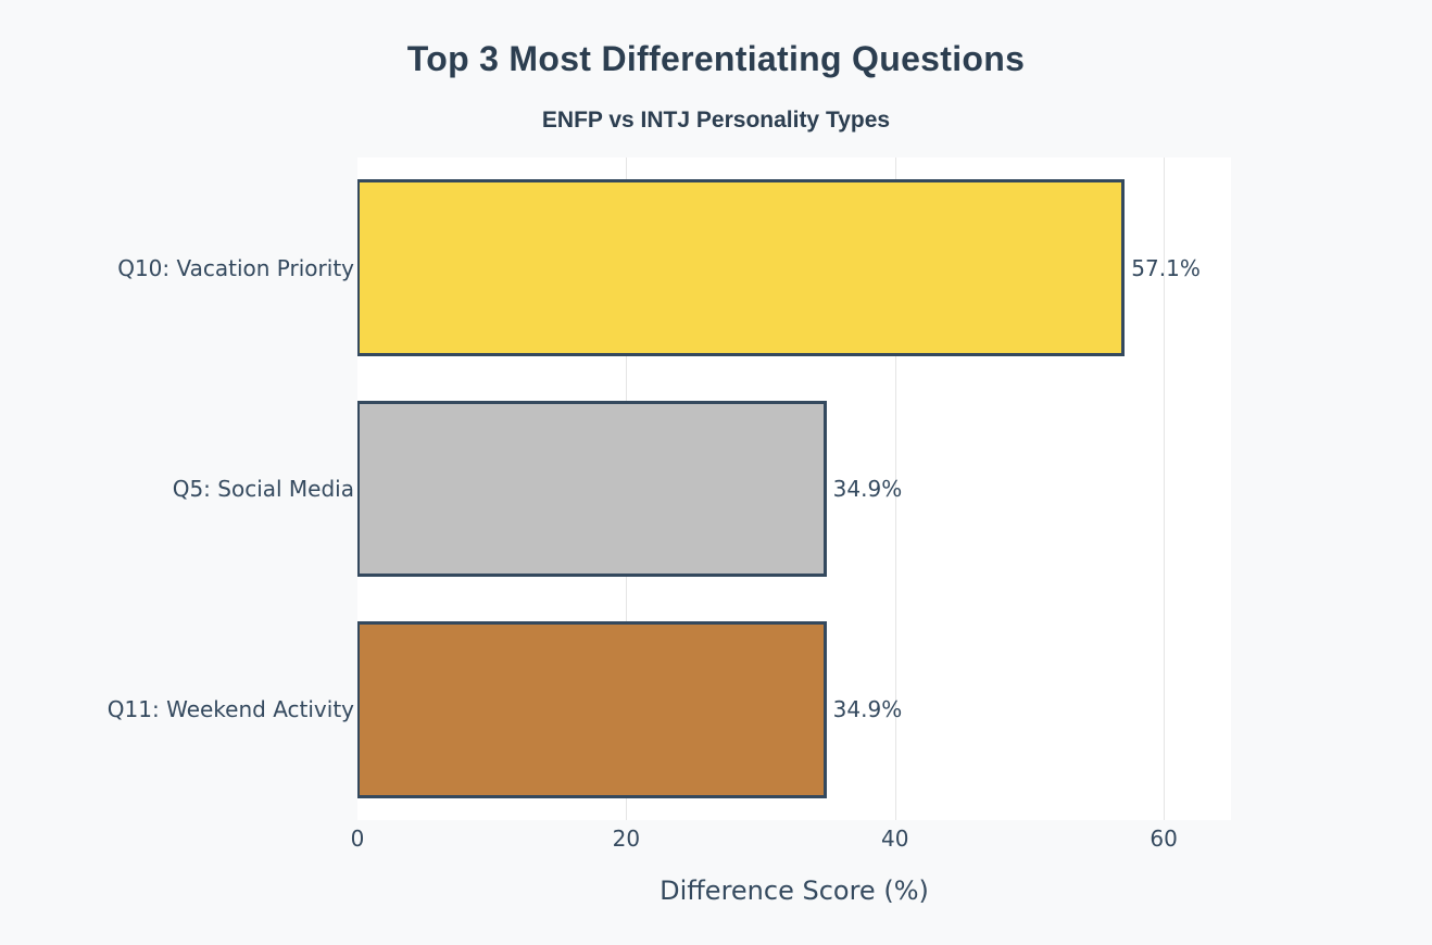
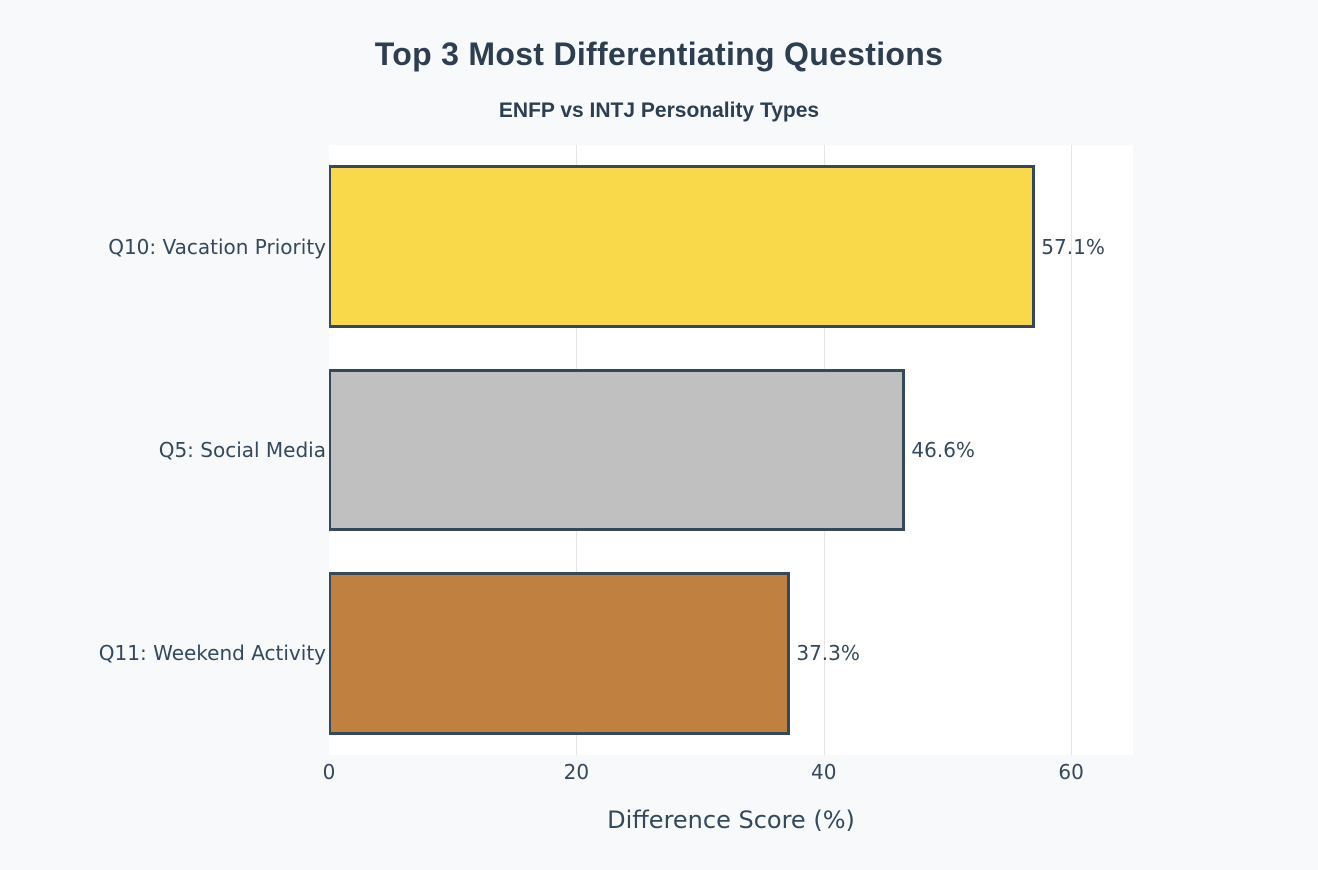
Q5: Social Media: 34.9% -> 46.6%
Q11: Weekend Activity: 34.9% -> 37.3%
